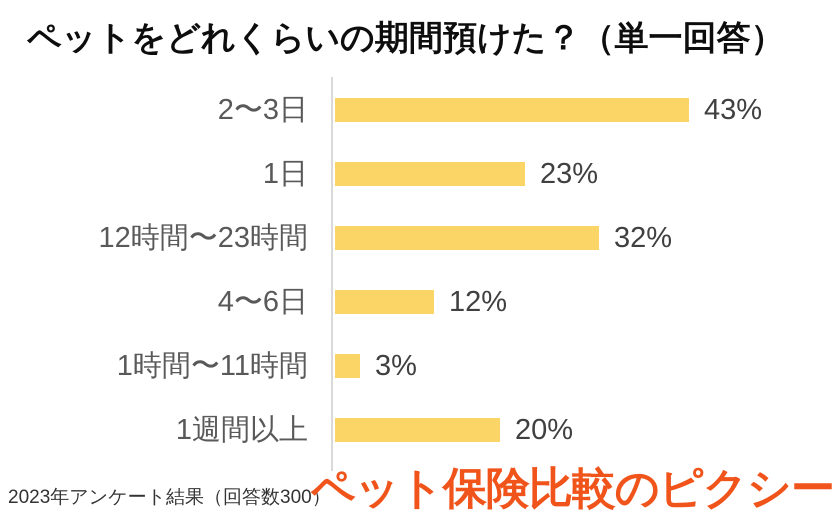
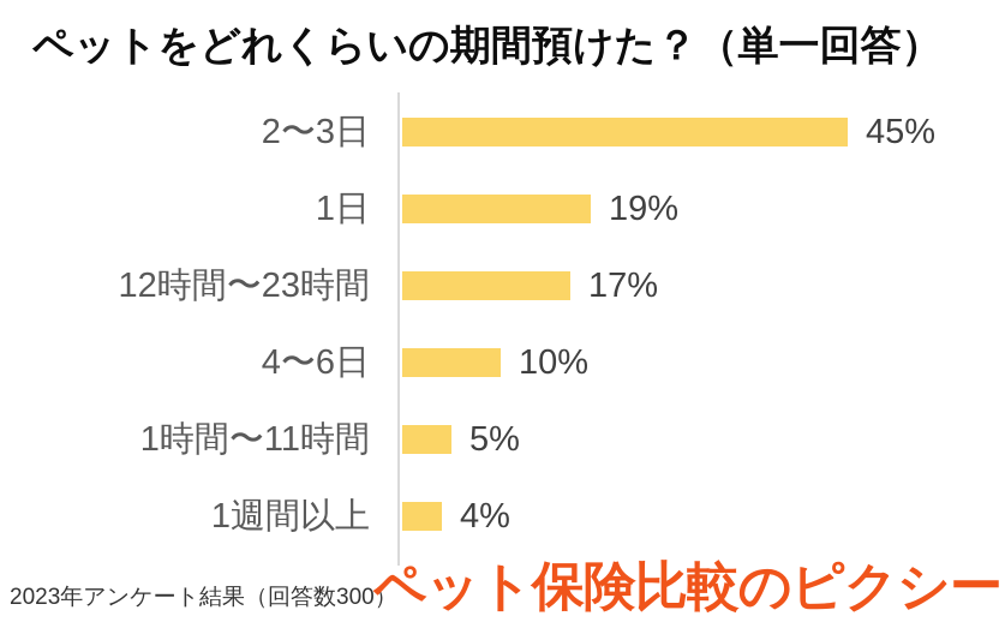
2〜3日: 43% -> 45%
1日: 23% -> 19%
12時間〜23時間: 32% -> 17%
4〜6日: 12% -> 10%
1時間〜11時間: 3% -> 5%
1週間以上: 20% -> 4%
